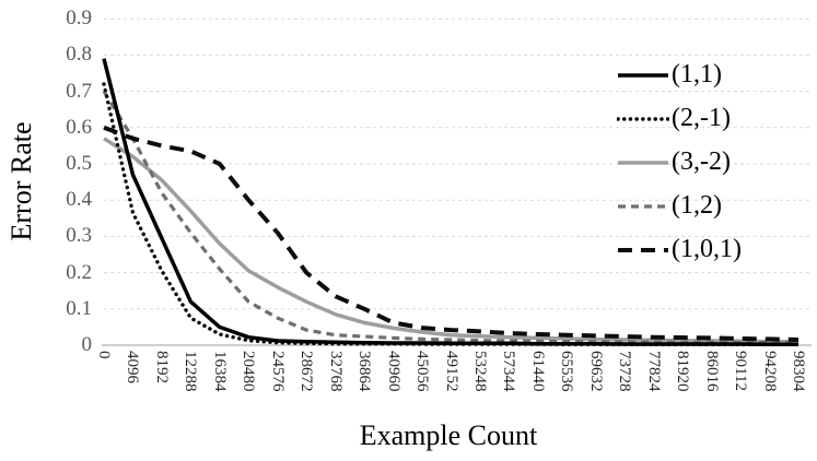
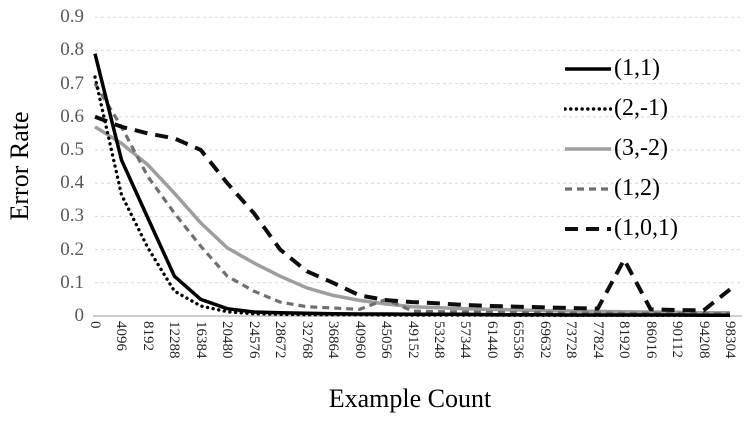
(1,2)/45056: 0.02 -> 0.05
(1,0,1)/81920: 0.02 -> 0.17
(1,0,1)/98304: 0.01 -> 0.08
